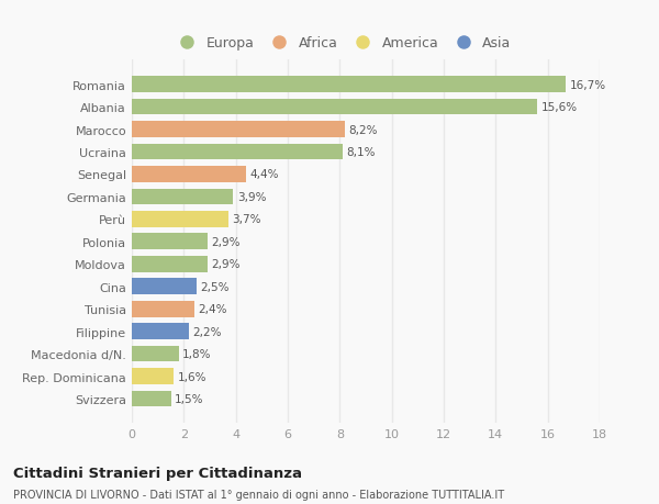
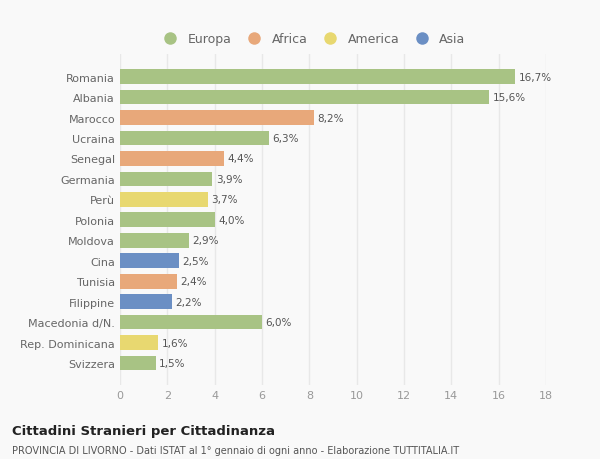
Ucraina: 8,1% -> 6,3%
Polonia: 2,9% -> 4,0%
Macedonia d/N.: 1,8% -> 6,0%
